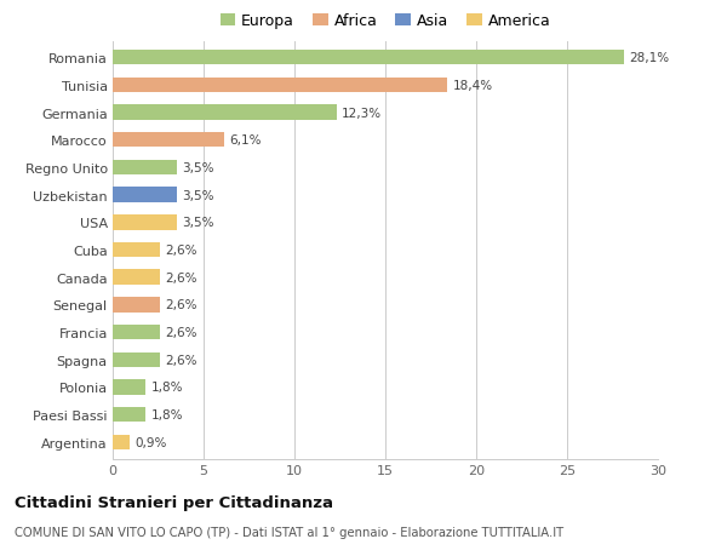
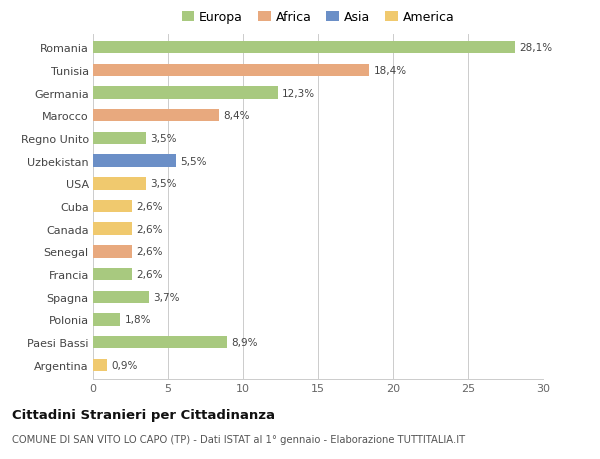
Marocco: 6,1% -> 8,4%
Uzbekistan: 3,5% -> 5,5%
Spagna: 2,6% -> 3,7%
Paesi Bassi: 1,8% -> 8,9%
